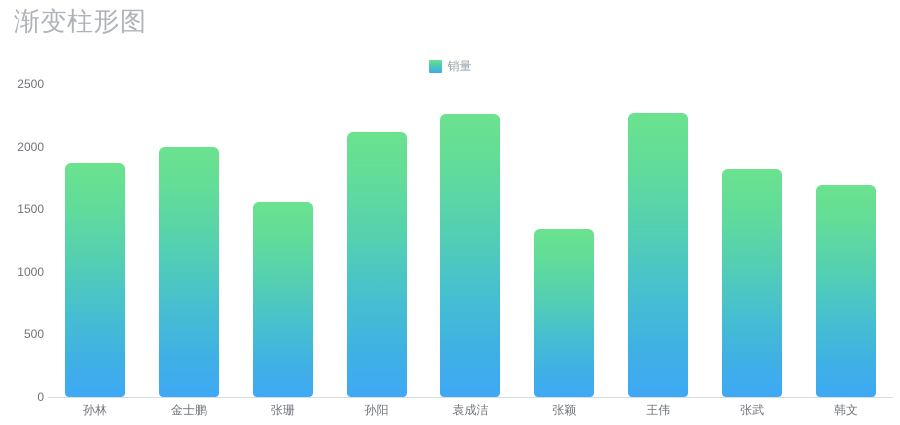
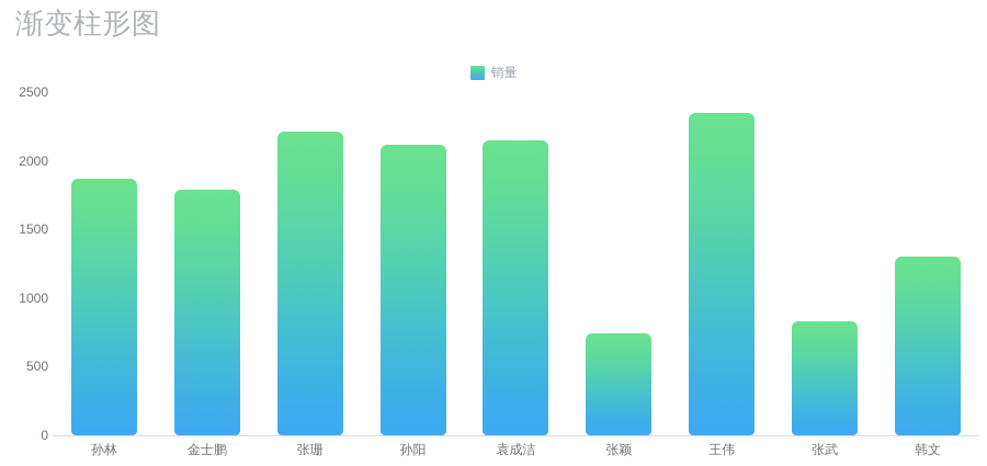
金士鹏: 2000 -> 1790
张珊: 1560 -> 2210
袁成洁: 2260 -> 2150
张颖: 1340 -> 740
王伟: 2270 -> 2350
张武: 1820 -> 830
韩文: 1690 -> 1300
